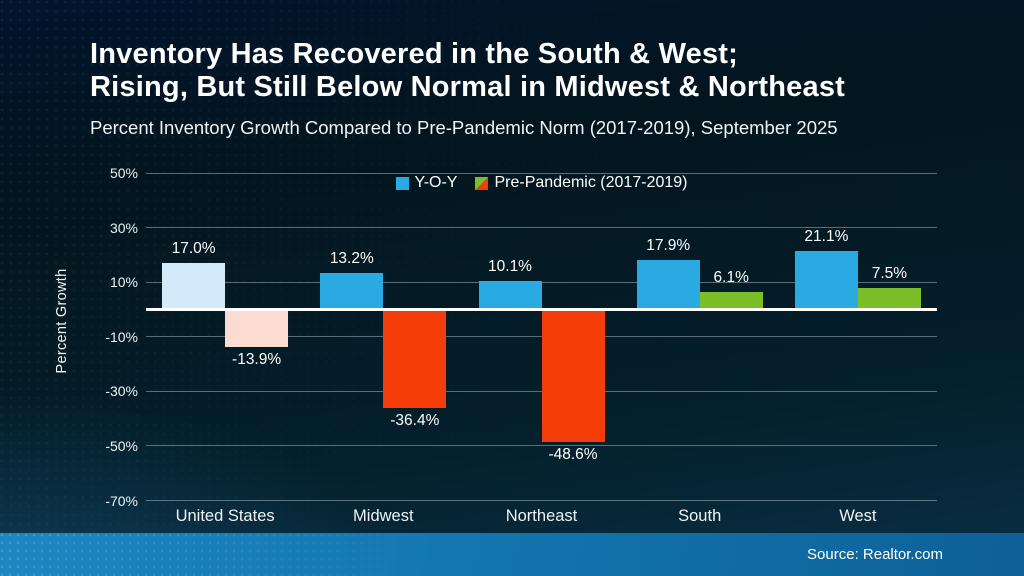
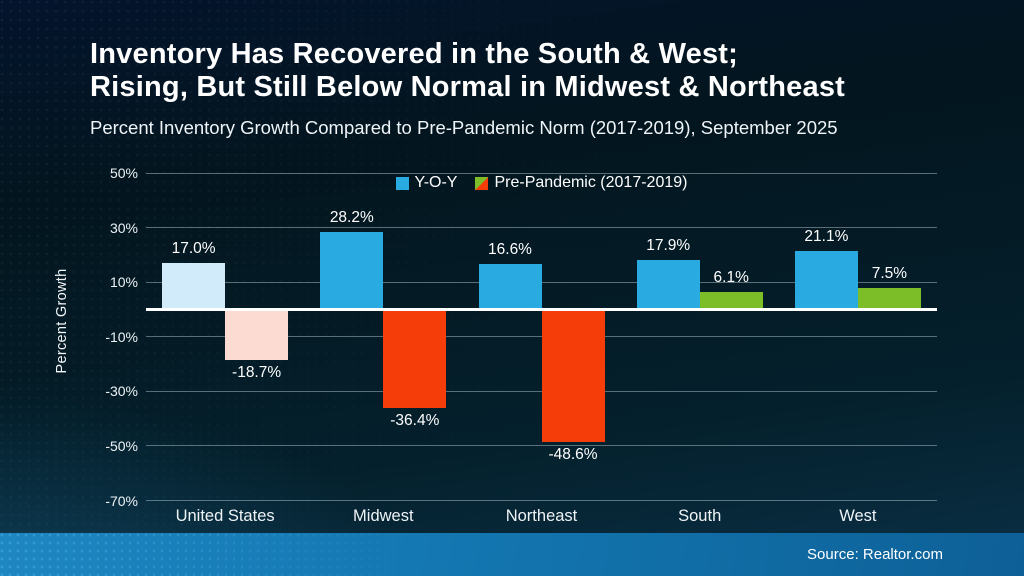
Pre-Pandemic (2017-2019)/United States: -13.9% -> -18.7%
Y-O-Y/Midwest: 13.2% -> 28.2%
Y-O-Y/Northeast: 10.1% -> 16.6%
